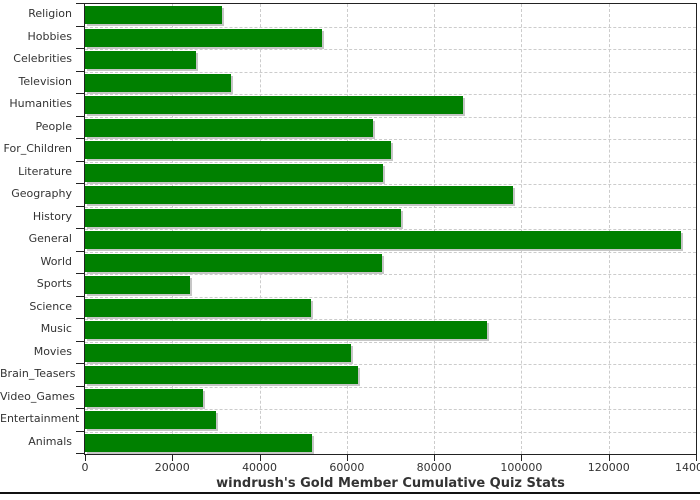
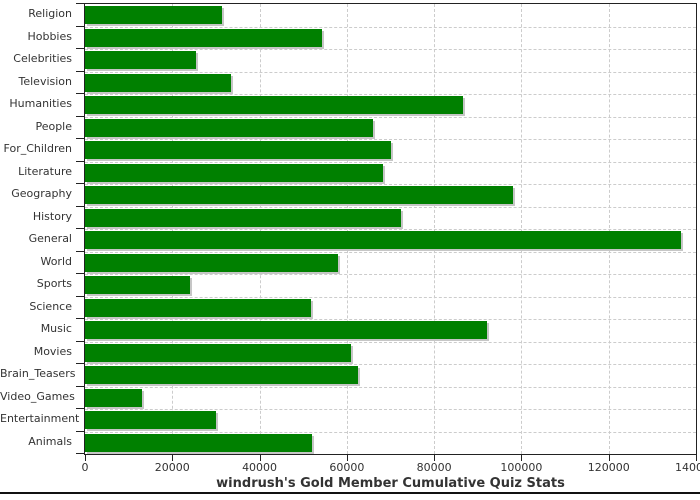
World: 68000 -> 58000
Video_Games: 27000 -> 13000
